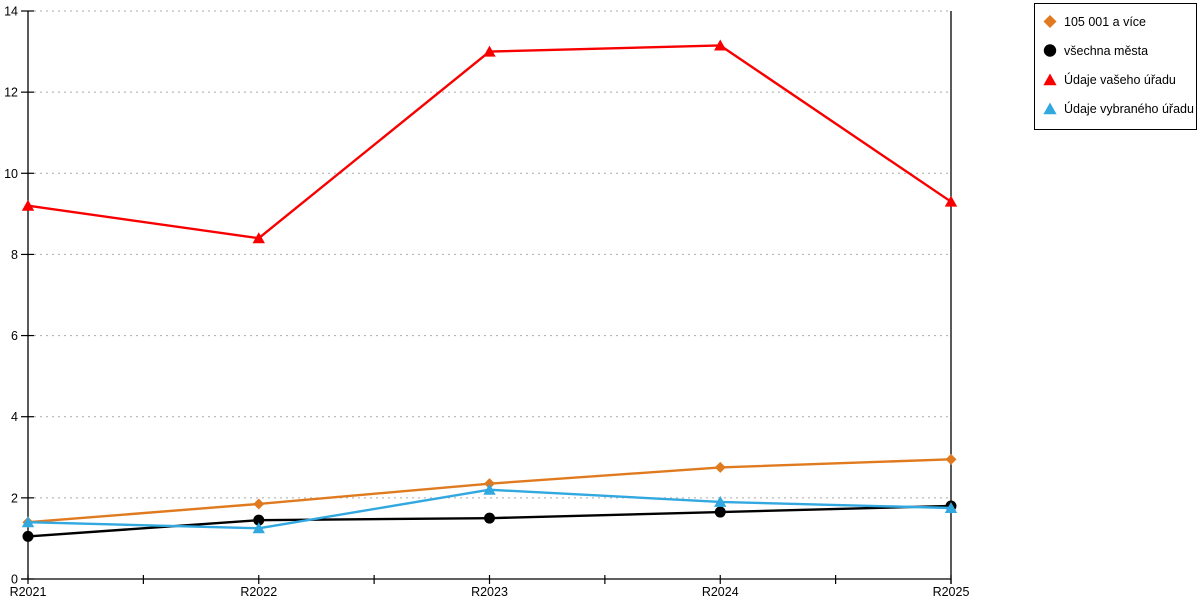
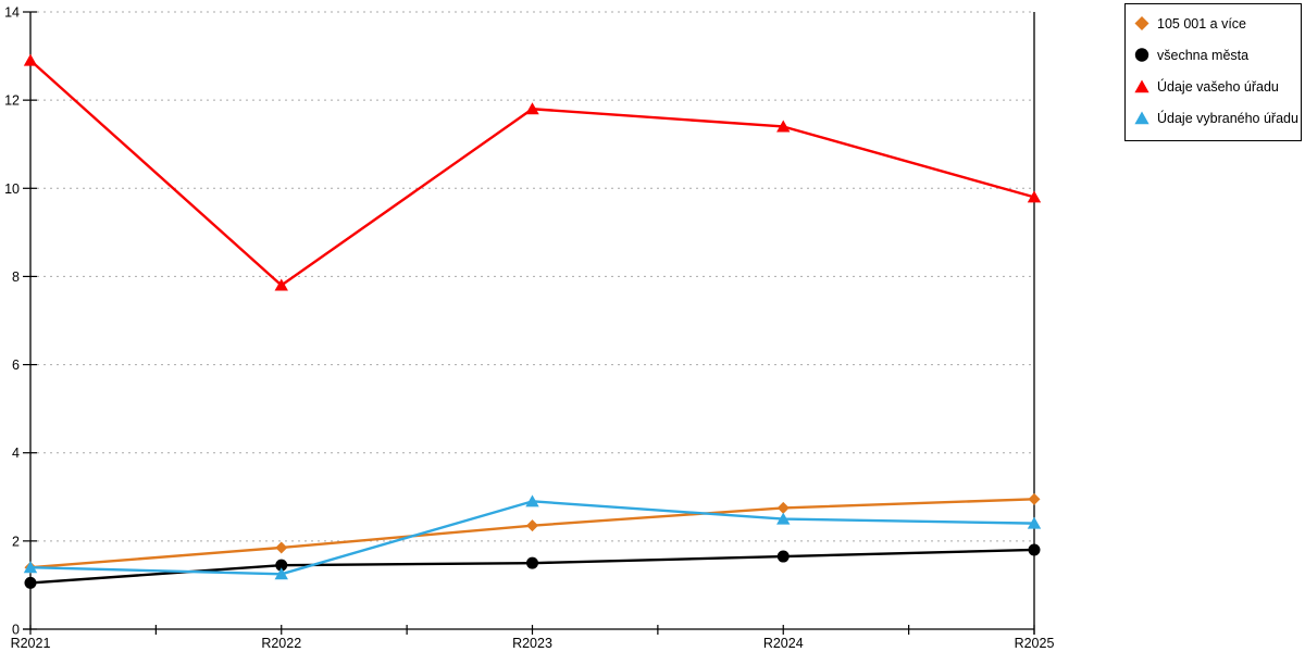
Údaje vašeho úřadu/R2021: 9.2 -> 12.9
Údaje vašeho úřadu/R2022: 8.4 -> 7.8
Údaje vašeho úřadu/R2023: 13.0 -> 11.8
Údaje vybraného úřadu/R2023: 2.2 -> 2.9
Údaje vašeho úřadu/R2024: 13.2 -> 11.4
Údaje vybraného úřadu/R2024: 1.9 -> 2.5
Údaje vašeho úřadu/R2025: 9.3 -> 9.8
Údaje vybraného úřadu/R2025: 1.8 -> 2.4
